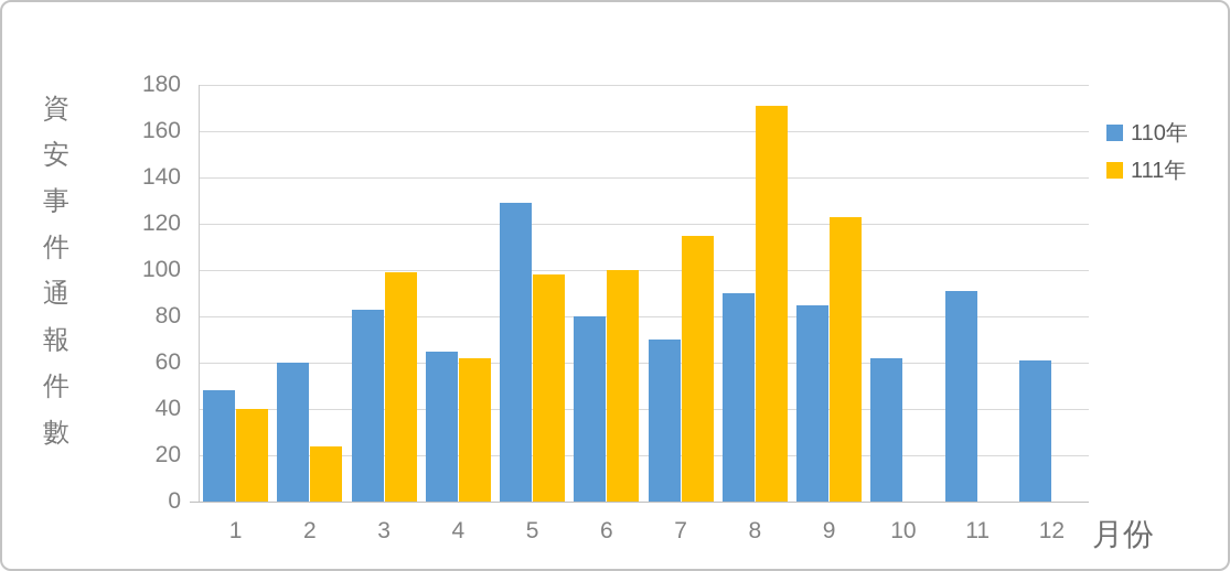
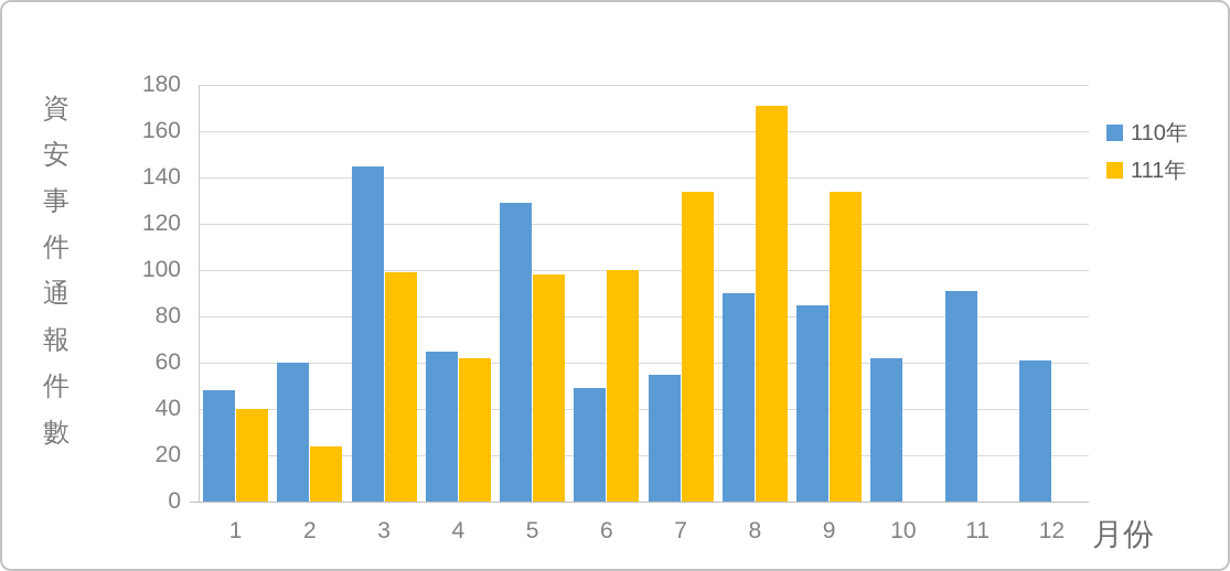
110年/3: 83 -> 145
110年/6: 80 -> 49
110年/7: 70 -> 55
111年/7: 115 -> 134
111年/9: 123 -> 134
